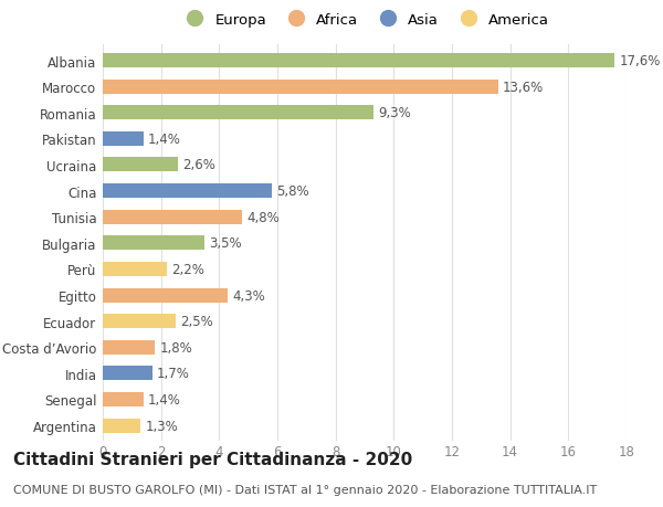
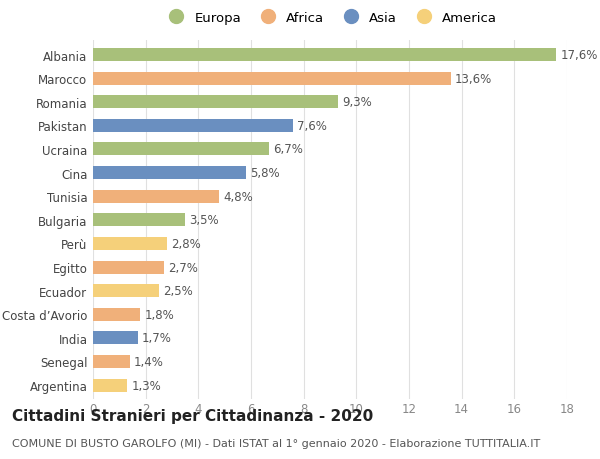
Pakistan: 1,4% -> 7,6%
Ucraina: 2,6% -> 6,7%
Perù: 2,2% -> 2,8%
Egitto: 4,3% -> 2,7%
